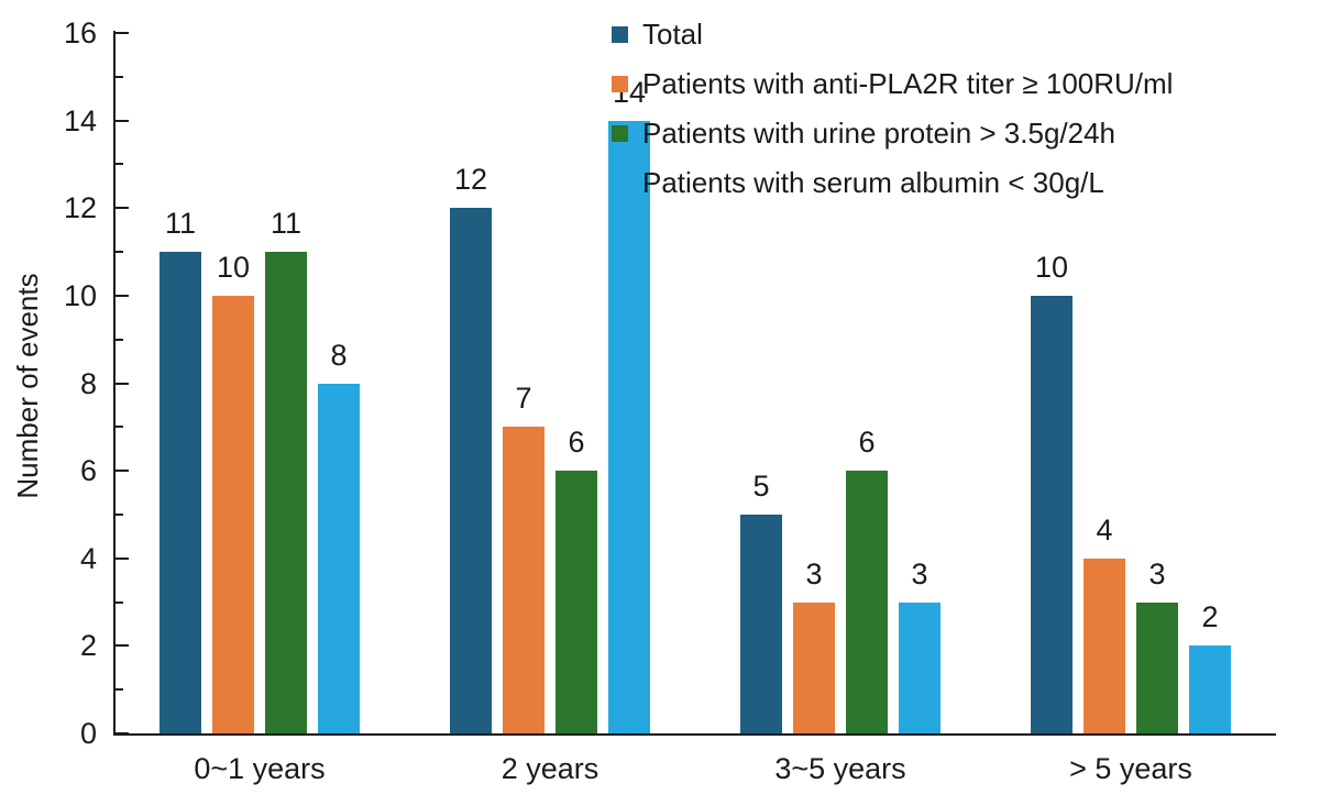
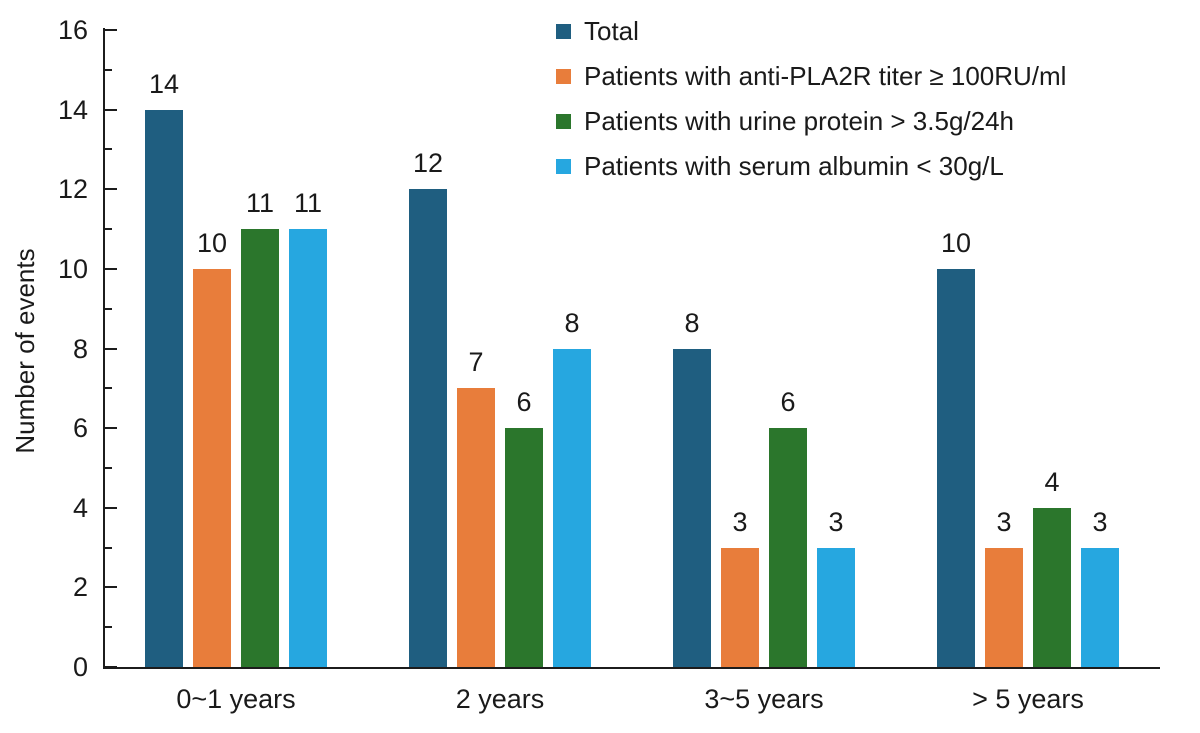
Total/0~1 years: 11 -> 14
Patients with serum albumin < 30g/L/0~1 years: 8 -> 11
Patients with serum albumin < 30g/L/2 years: 14 -> 8
Total/3~5 years: 5 -> 8
Patients with anti-PLA2R titer ≥ 100RU/ml/> 5 years: 4 -> 3
Patients with urine protein > 3.5g/24h/> 5 years: 3 -> 4
Patients with serum albumin < 30g/L/> 5 years: 2 -> 3
